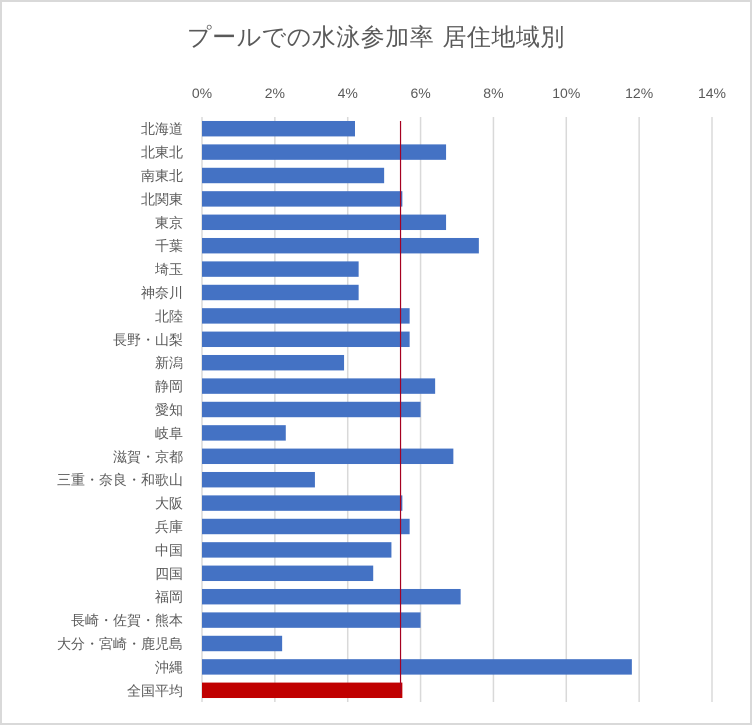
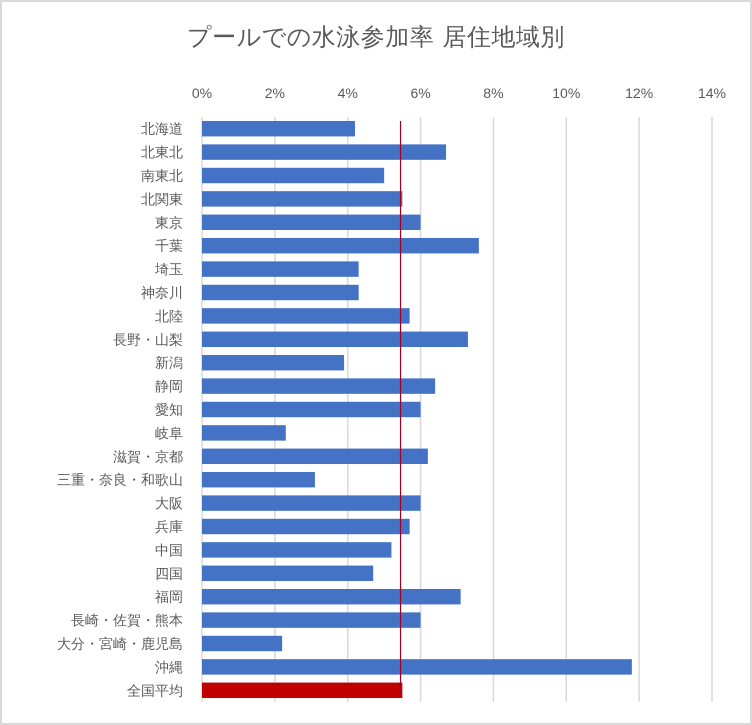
東京: 6.7% -> 6.0%
長野・山梨: 5.7% -> 7.3%
滋賀・京都: 6.9% -> 6.2%
大阪: 5.5% -> 6.0%
